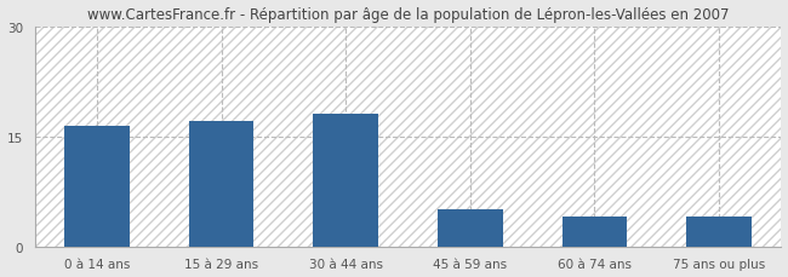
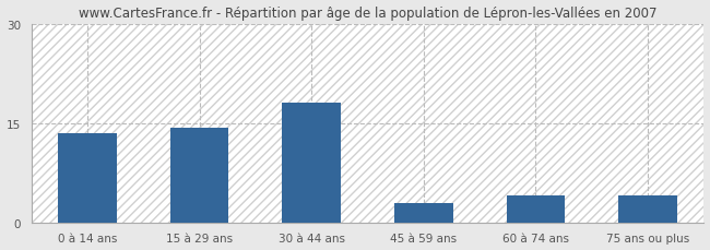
0 à 14 ans: 16.5 -> 13.4
15 à 29 ans: 17.0 -> 14.2
45 à 59 ans: 5.0 -> 3.0
